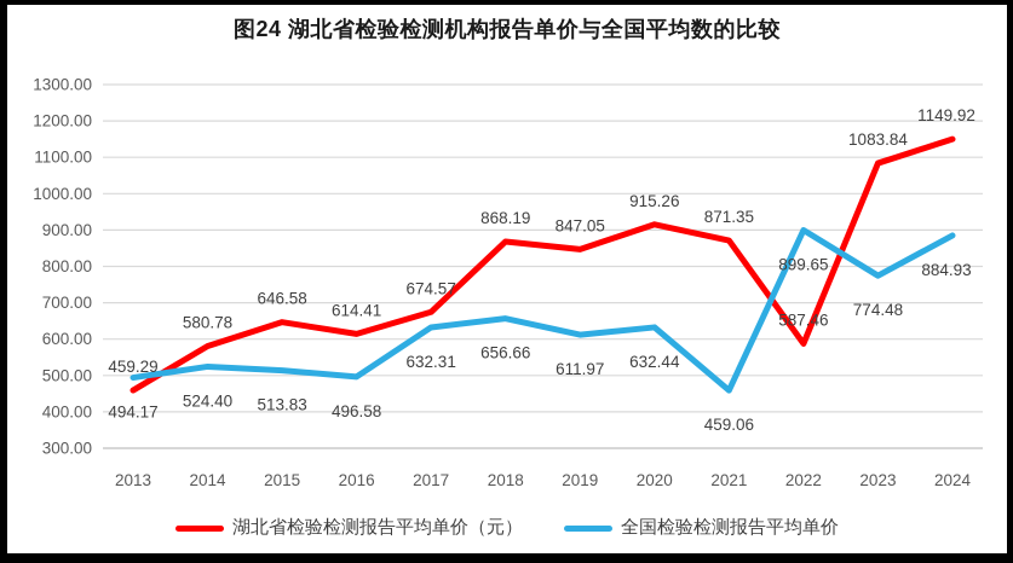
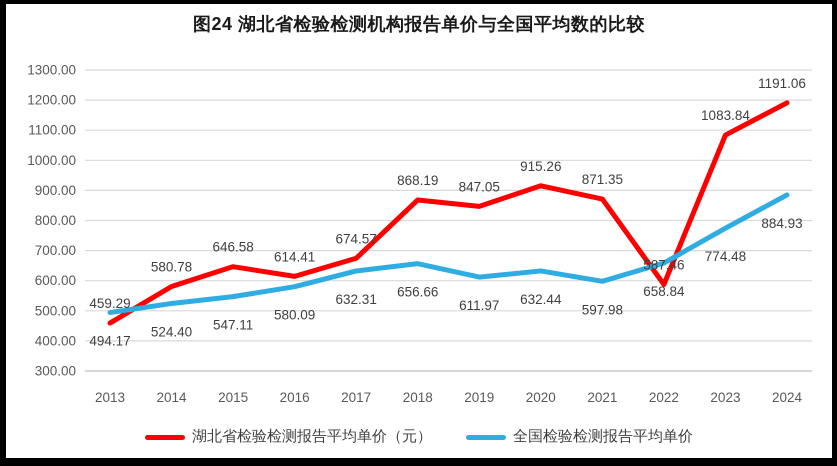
全国检验检测报告平均单价/2015: 513.83 -> 547.11
全国检验检测报告平均单价/2016: 496.58 -> 580.09
全国检验检测报告平均单价/2021: 459.06 -> 597.98
全国检验检测报告平均单价/2022: 899.65 -> 658.84
湖北省检验检测报告平均单价（元）/2024: 1149.92 -> 1191.06
